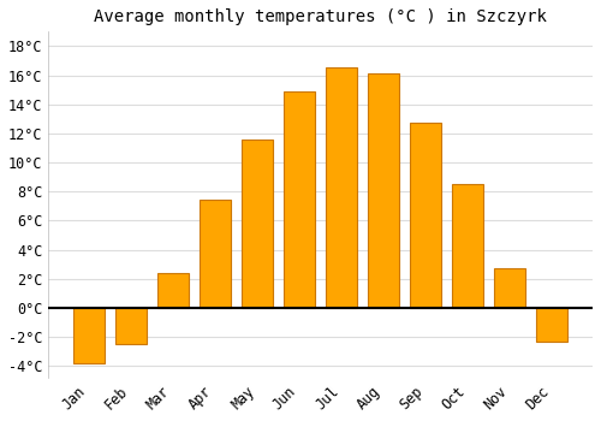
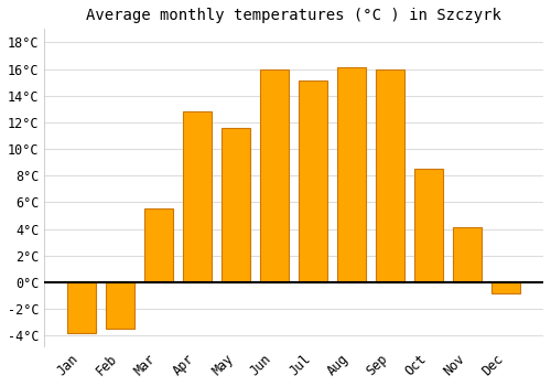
Feb: -2.5°C -> -3.5°C
Mar: 2.4°C -> 5.5°C
Apr: 7.4°C -> 12.8°C
Jun: 14.9°C -> 16.0°C
Jul: 16.5°C -> 15.1°C
Sep: 12.7°C -> 16.0°C
Nov: 2.7°C -> 4.1°C
Dec: -2.3°C -> -0.8°C
